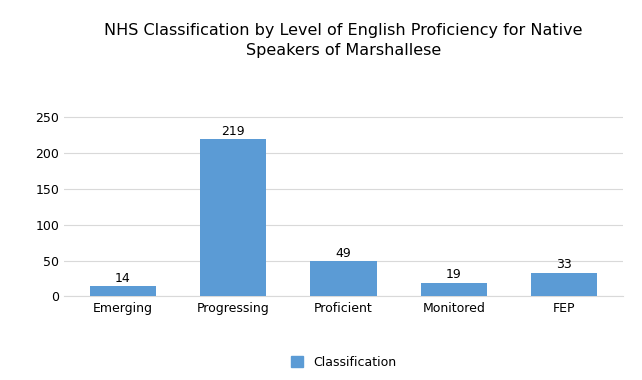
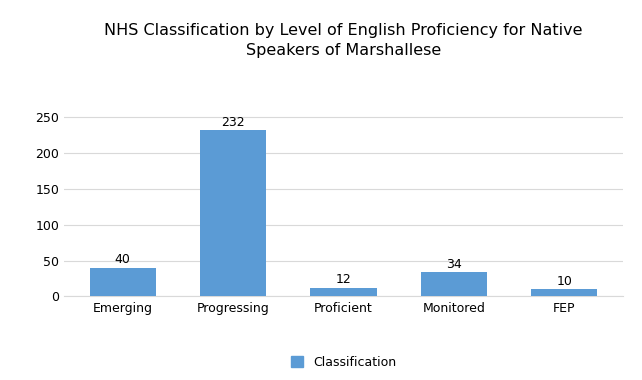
Emerging: 14 -> 40
Progressing: 219 -> 232
Proficient: 49 -> 12
Monitored: 19 -> 34
FEP: 33 -> 10
